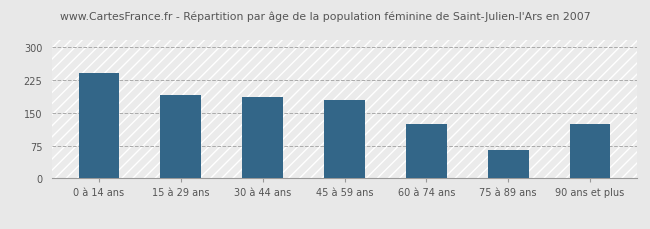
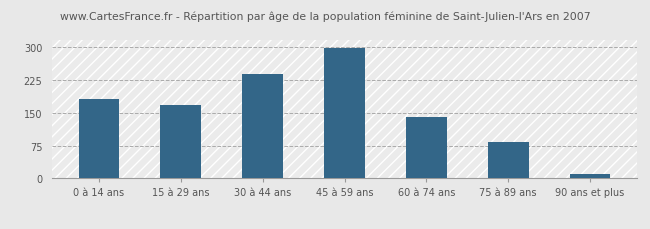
0 à 14 ans: 240 -> 182
15 à 29 ans: 190 -> 167
30 à 44 ans: 185 -> 238
45 à 59 ans: 180 -> 297
60 à 74 ans: 125 -> 140
75 à 89 ans: 65 -> 82
90 ans et plus: 125 -> 10
